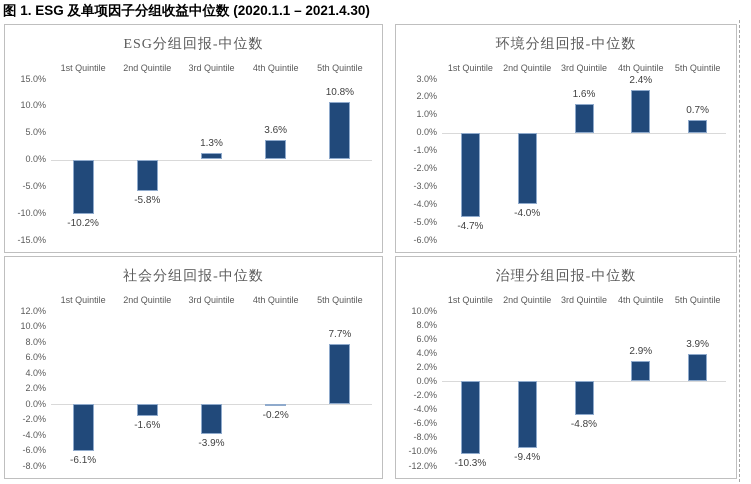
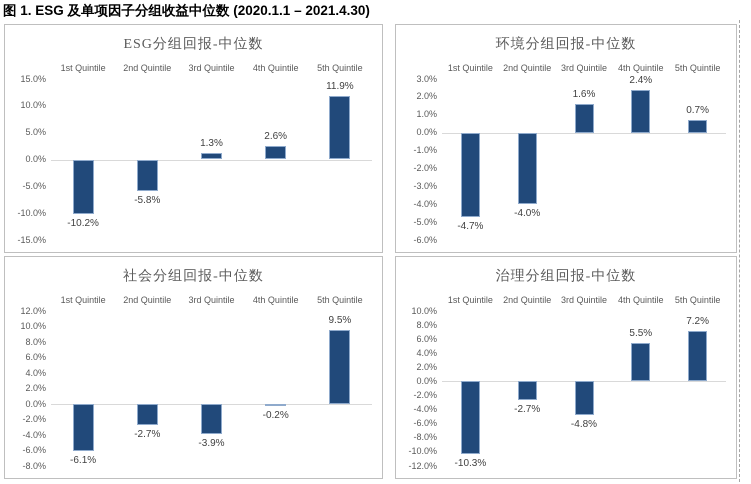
ESG分组回报-中位数/4th Quintile: 3.6% -> 2.6%
ESG分组回报-中位数/5th Quintile: 10.8% -> 11.9%
社会分组回报-中位数/2nd Quintile: -1.6% -> -2.7%
社会分组回报-中位数/5th Quintile: 7.7% -> 9.5%
治理分组回报-中位数/2nd Quintile: -9.4% -> -2.7%
治理分组回报-中位数/4th Quintile: 2.9% -> 5.5%
治理分组回报-中位数/5th Quintile: 3.9% -> 7.2%
